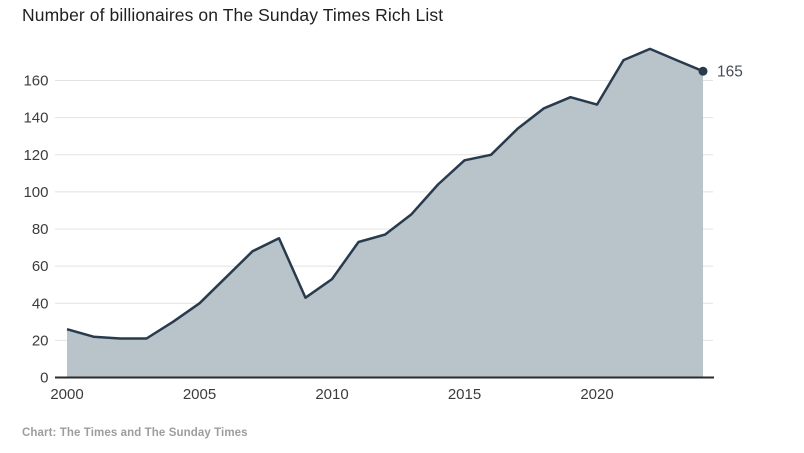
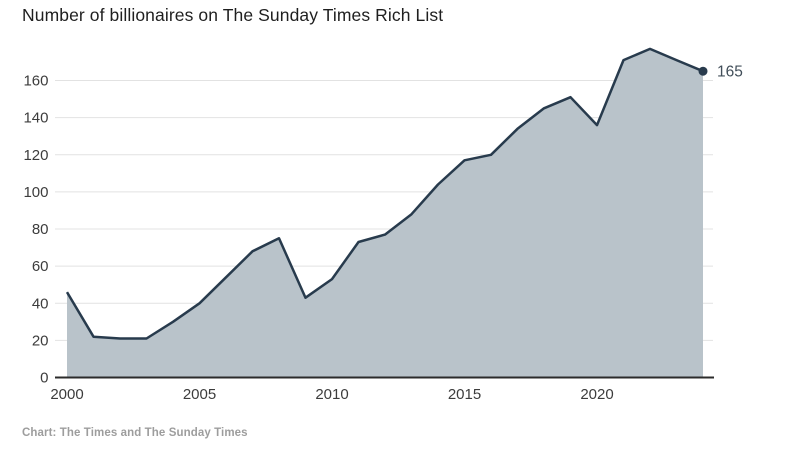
2000: 26 -> 46
2020: 147 -> 136
